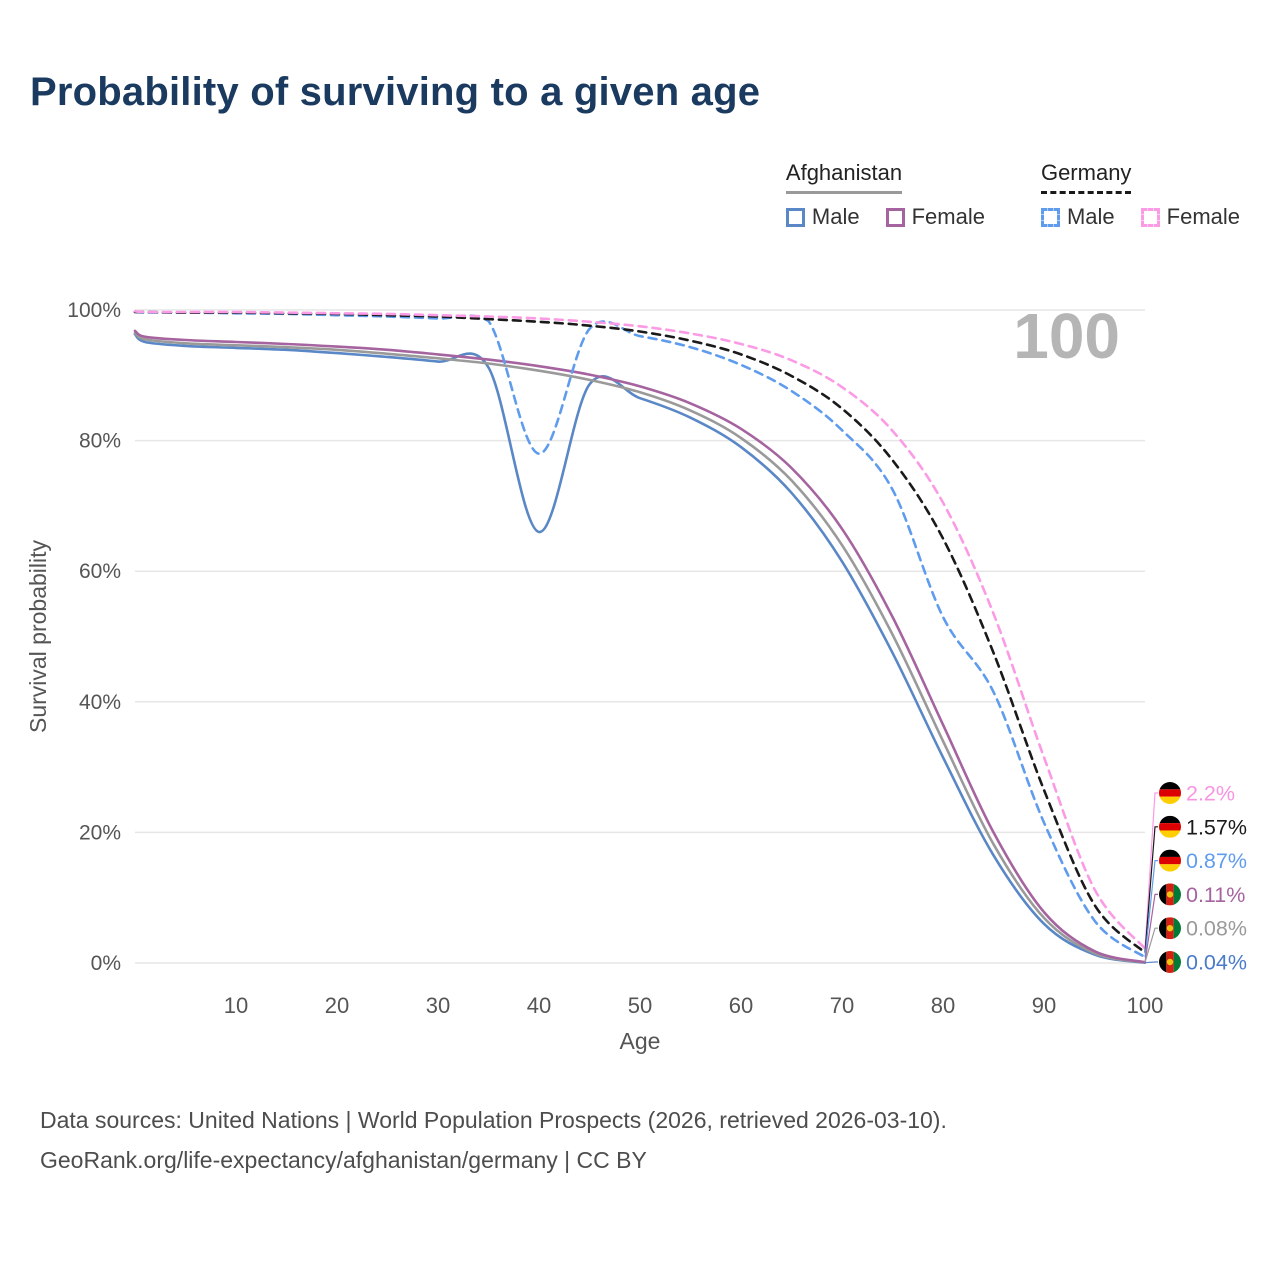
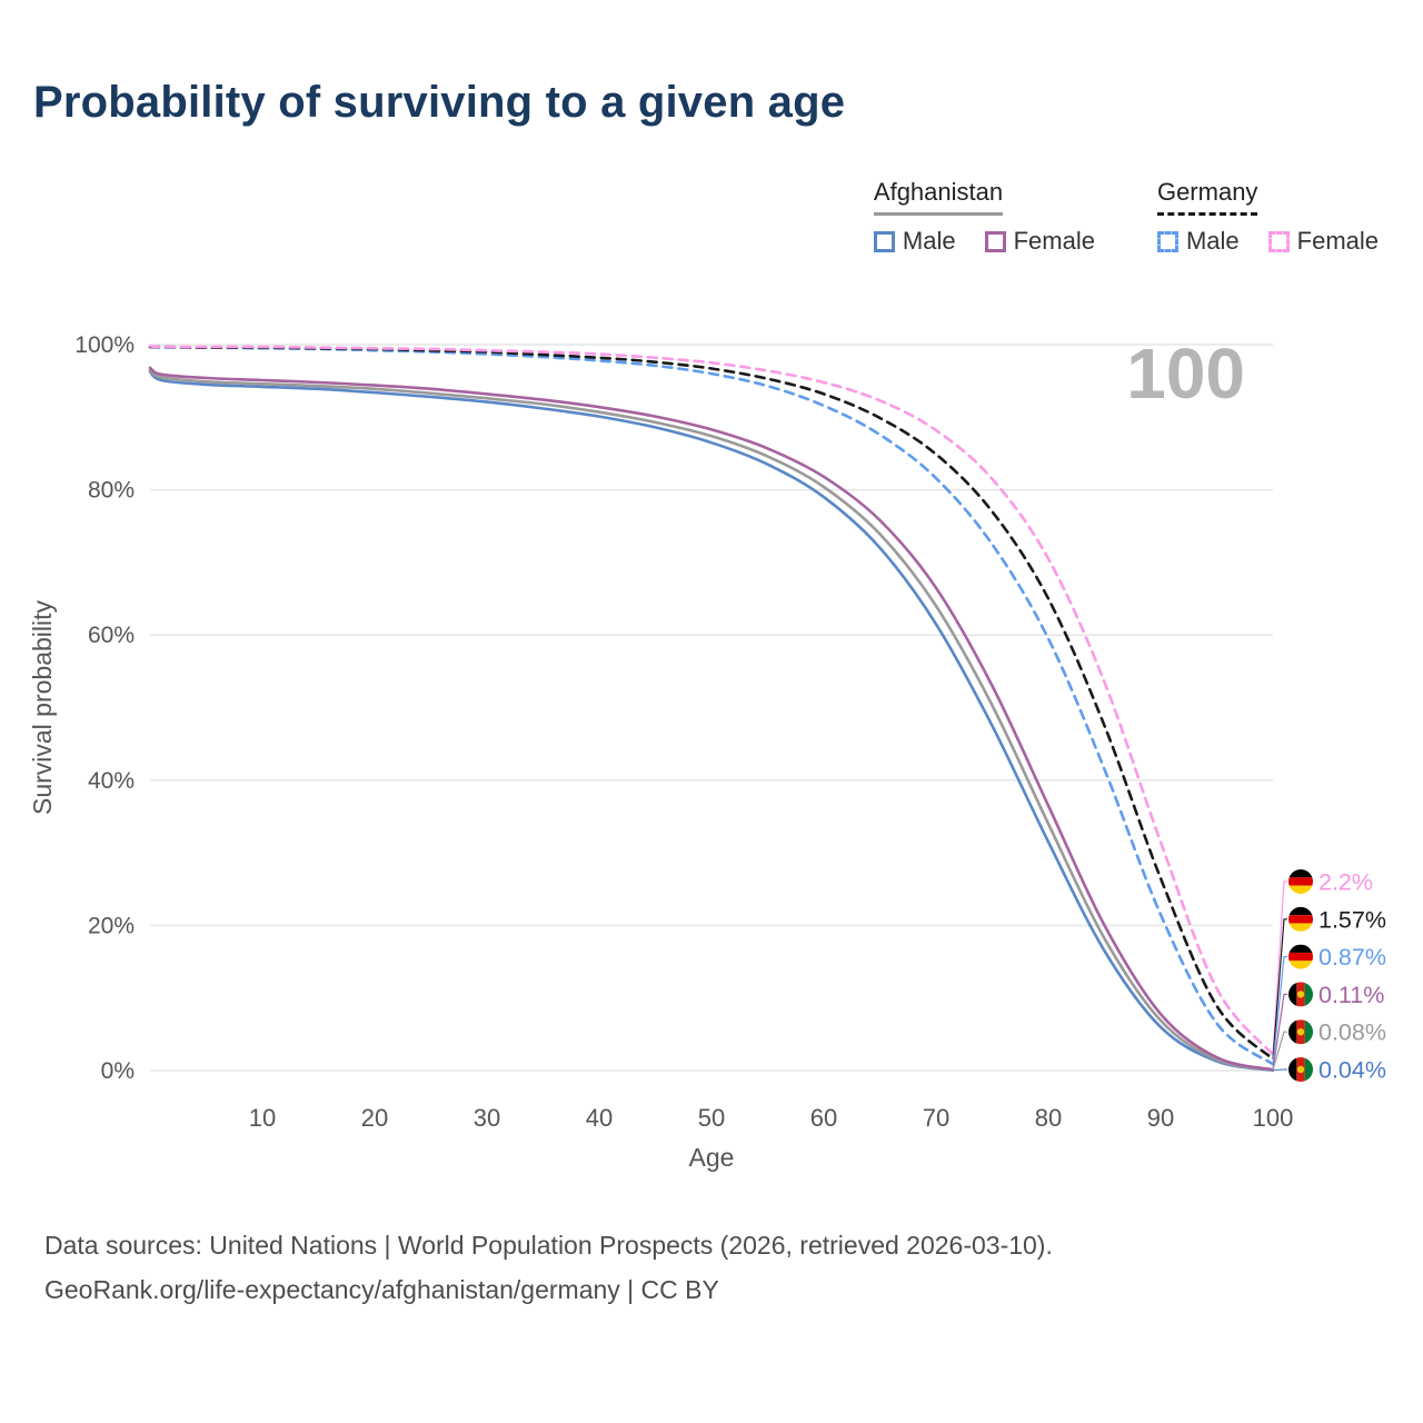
Afghanistan Male/40: 66% -> 90%
Germany Male/40: 78% -> 98%
Germany Male/80: 53% -> 60%
